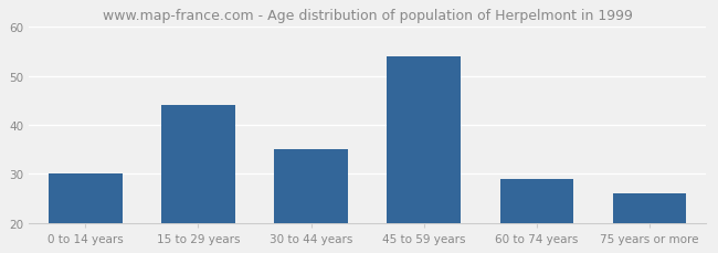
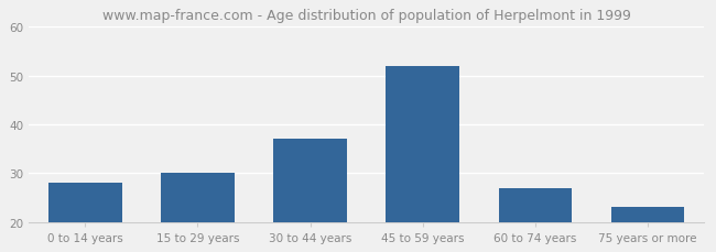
0 to 14 years: 30 -> 28
15 to 29 years: 44 -> 30
30 to 44 years: 35 -> 37
45 to 59 years: 54 -> 52
60 to 74 years: 29 -> 27
75 years or more: 26 -> 23
